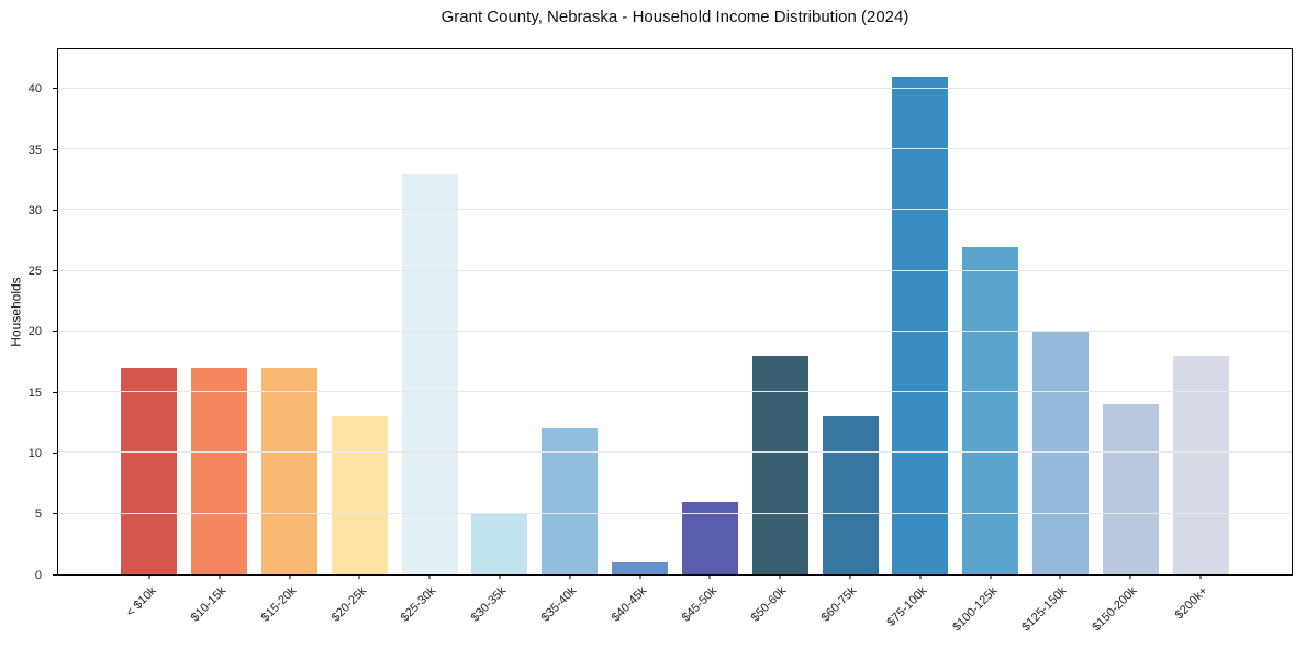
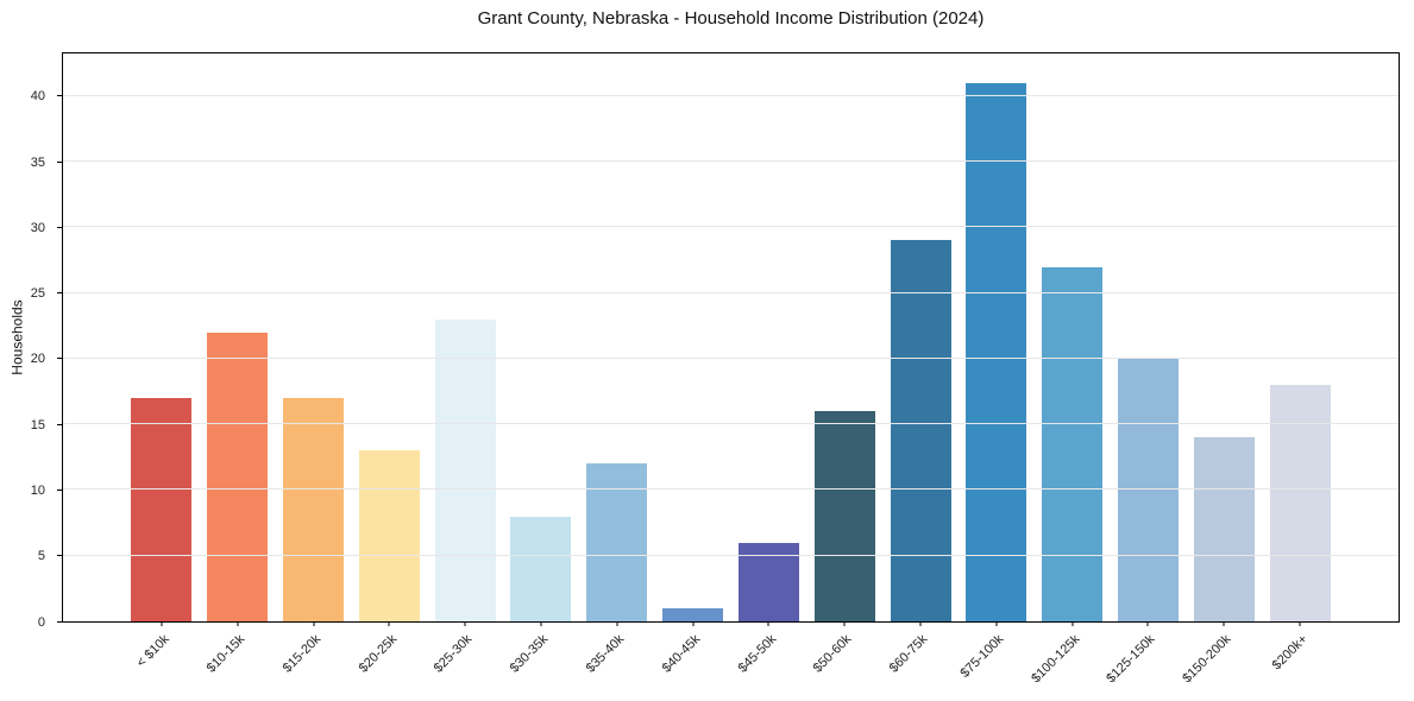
$10-15k: 17 -> 22
$25-30k: 33 -> 23
$30-35k: 5 -> 8
$50-60k: 18 -> 16
$60-75k: 13 -> 29
